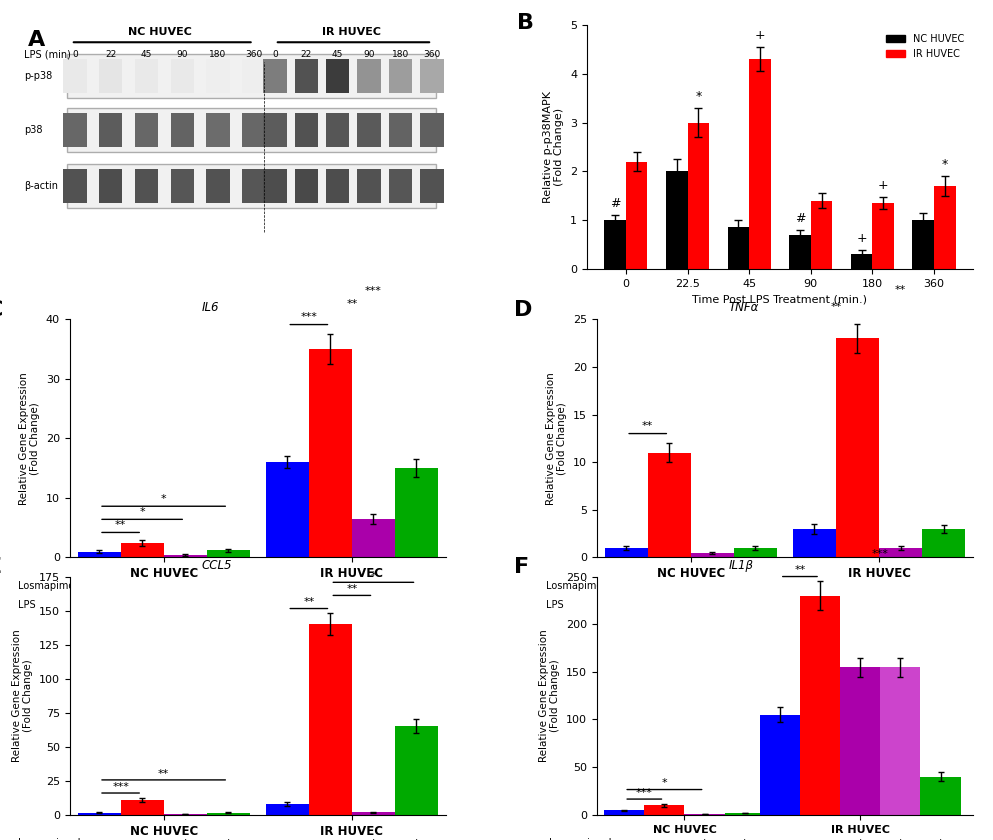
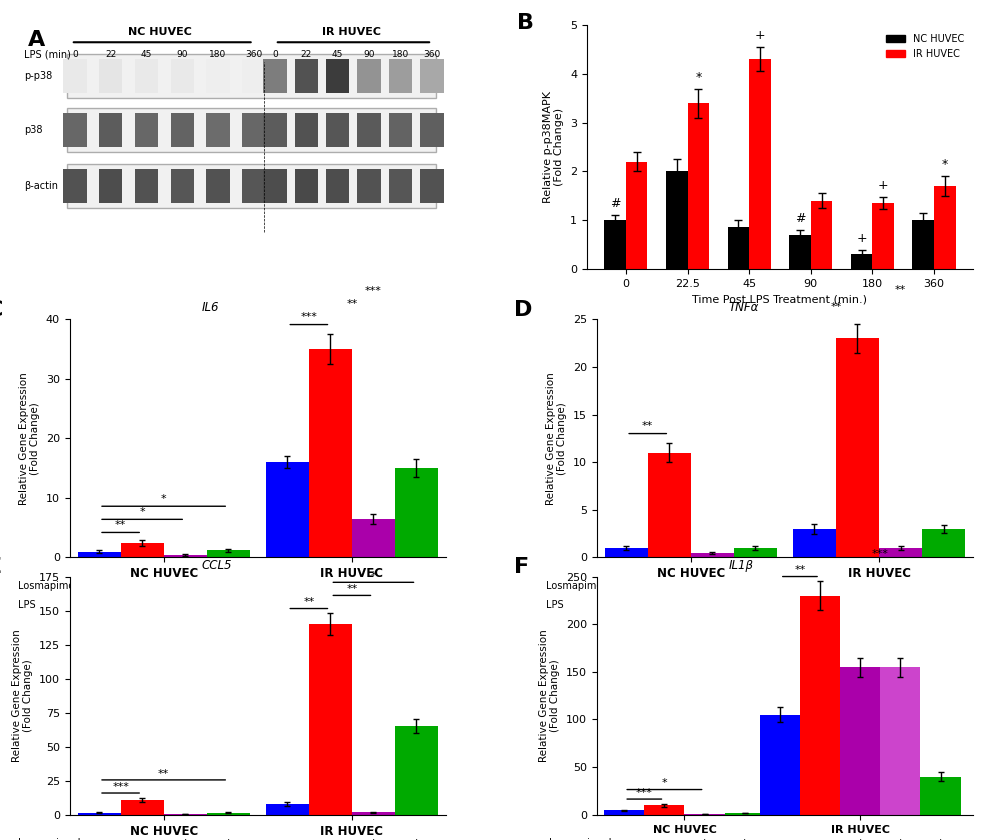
IR HUVEC/22.5: 3.00 -> 3.40
